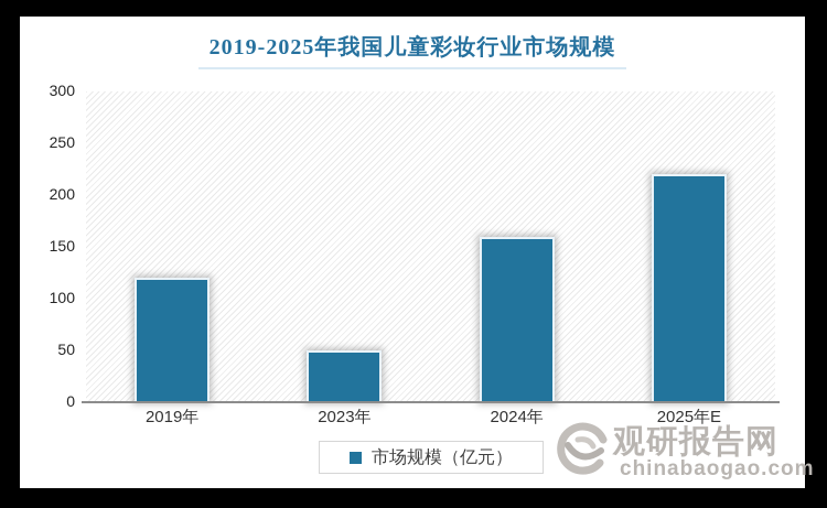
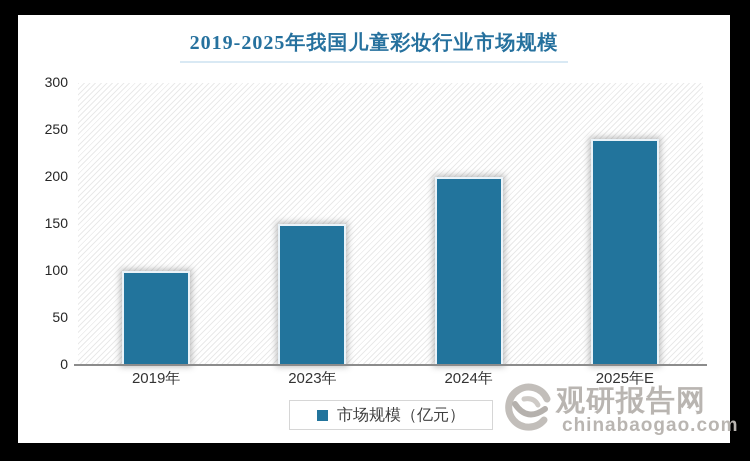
2019年: 120 -> 100
2023年: 50 -> 150
2024年: 160 -> 200
2025年E: 220 -> 240
